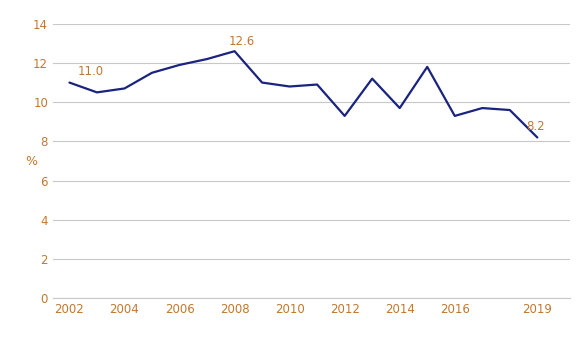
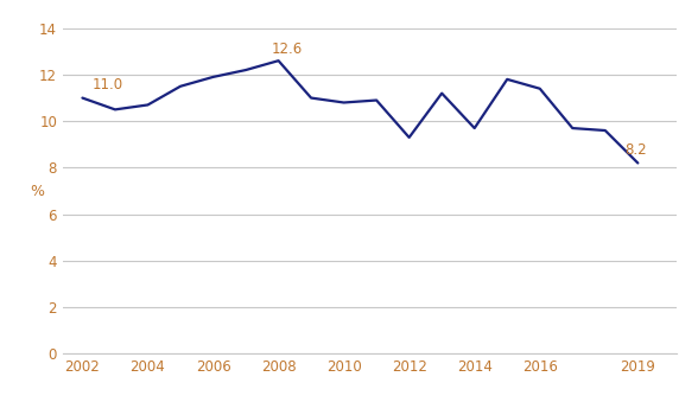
2016: 9.3 -> 11.4
